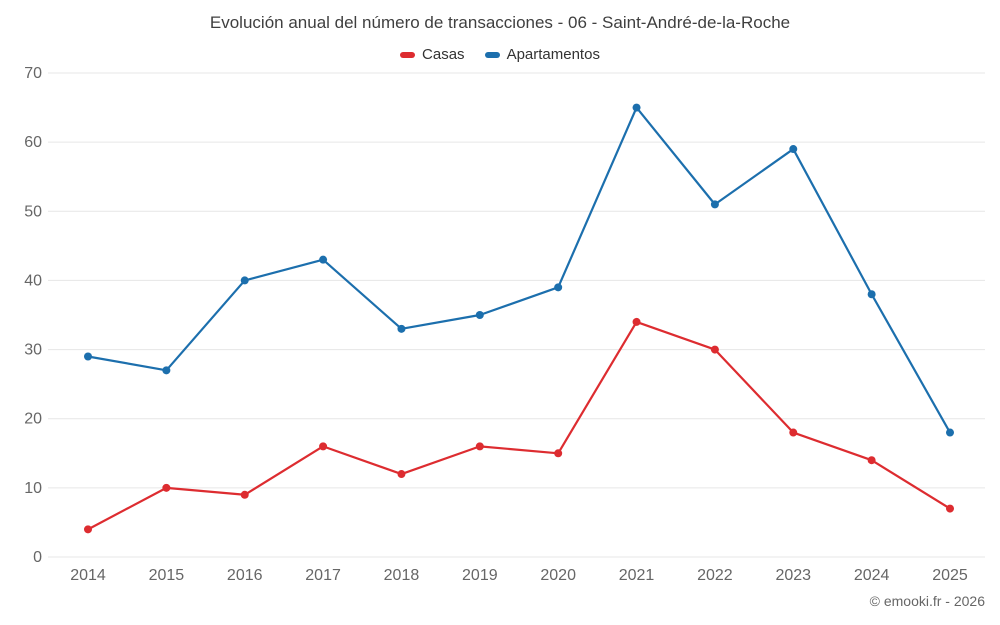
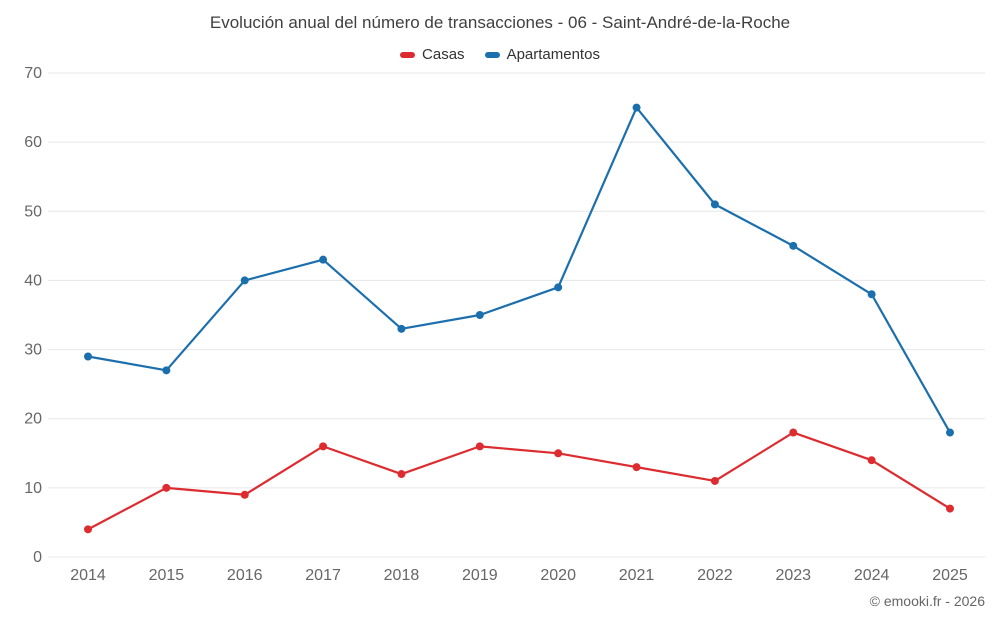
Casas/2021: 34 -> 13
Casas/2022: 30 -> 11
Apartamentos/2023: 59 -> 45
